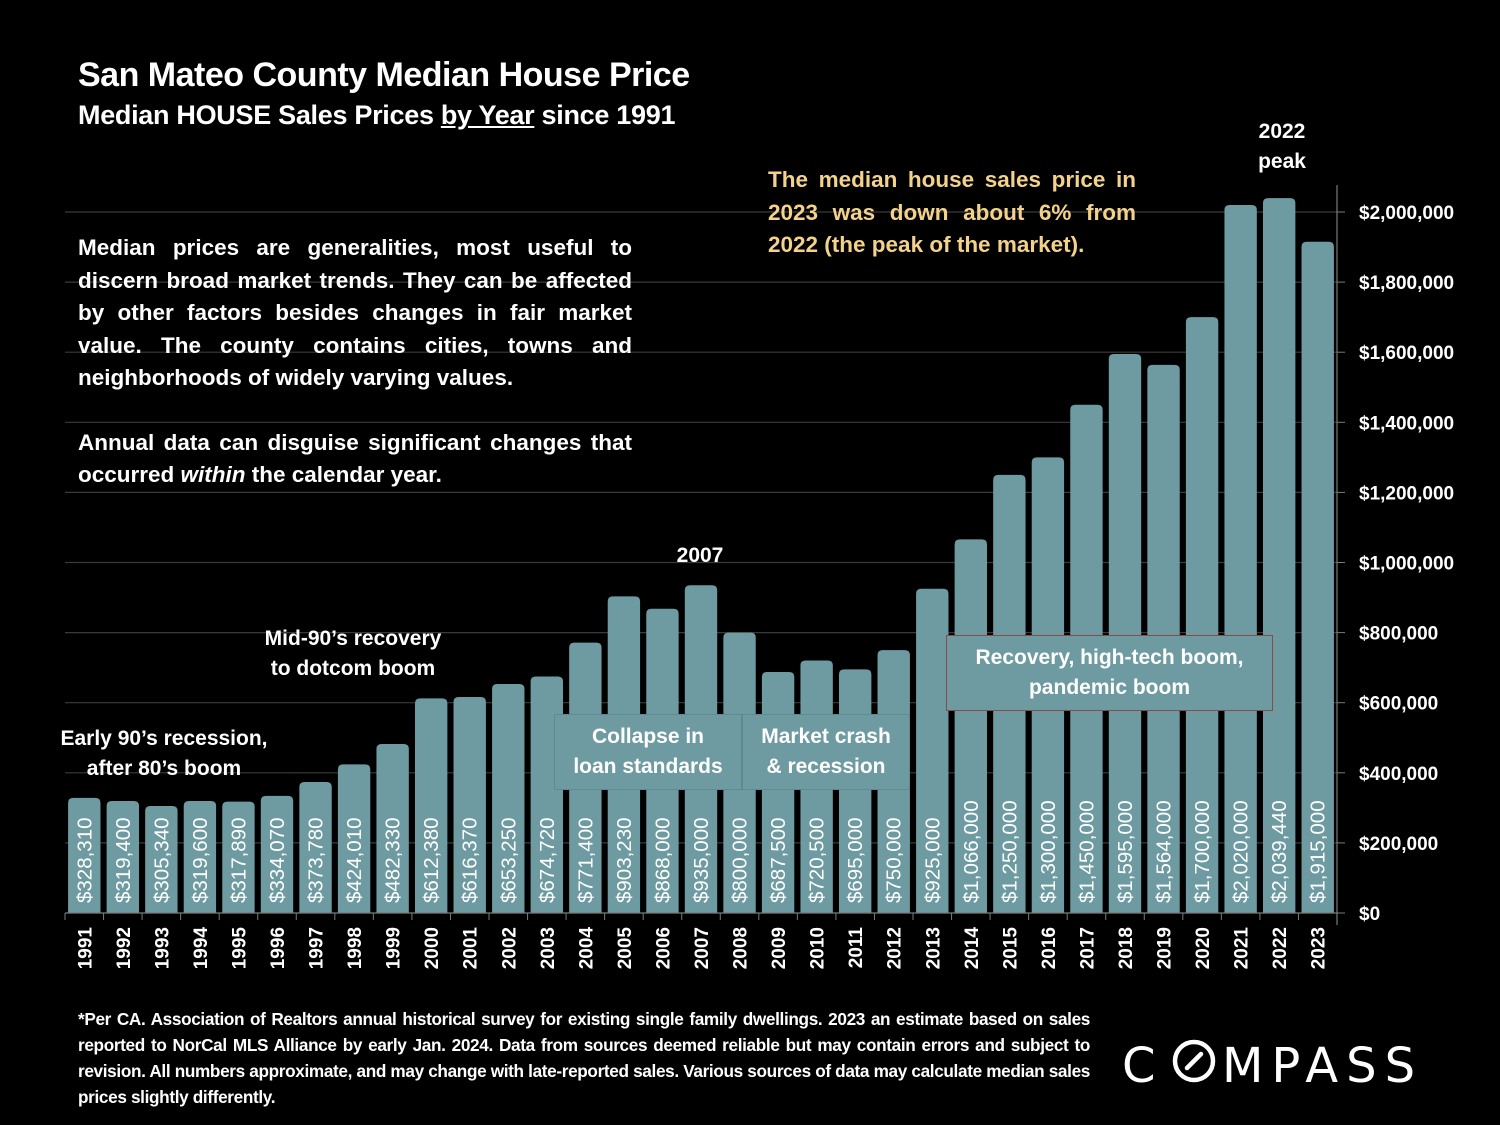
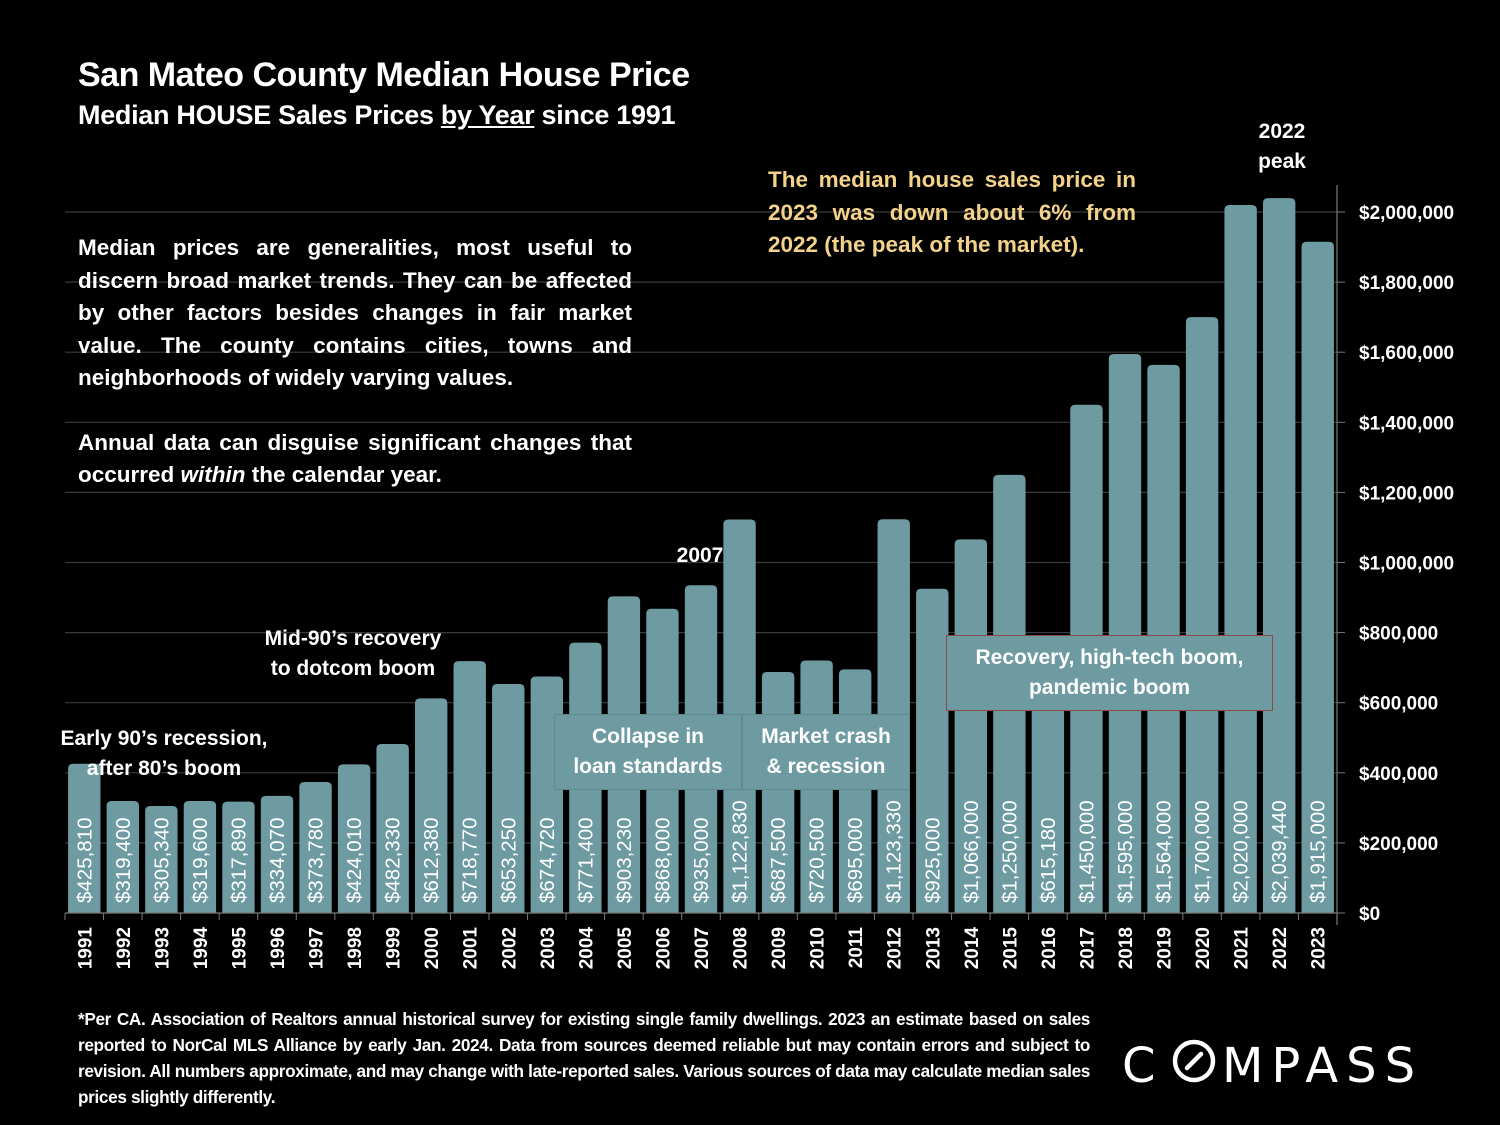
1991: $328,310 -> $425,810
2001: $616,370 -> $718,770
2008: $800,000 -> $1,122,830
2012: $750,000 -> $1,123,330
2016: $1,300,000 -> $615,180
